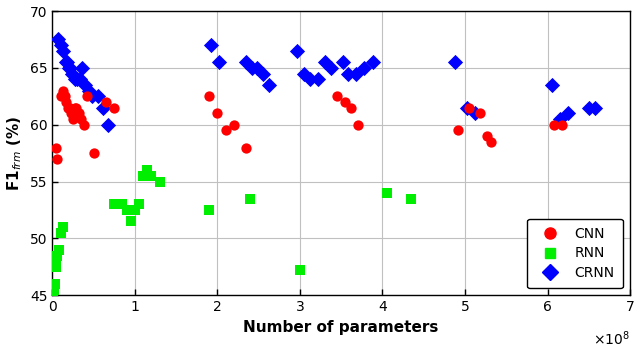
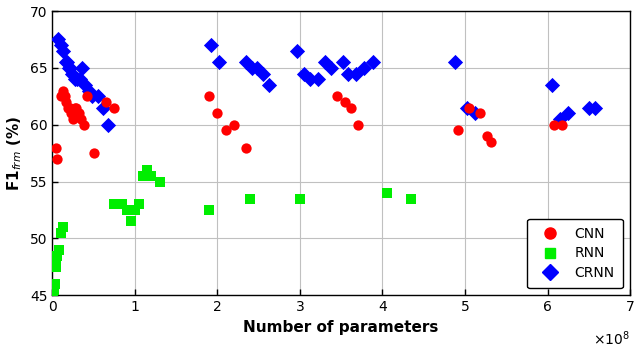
RNN/3: 47.2 -> 53.5
